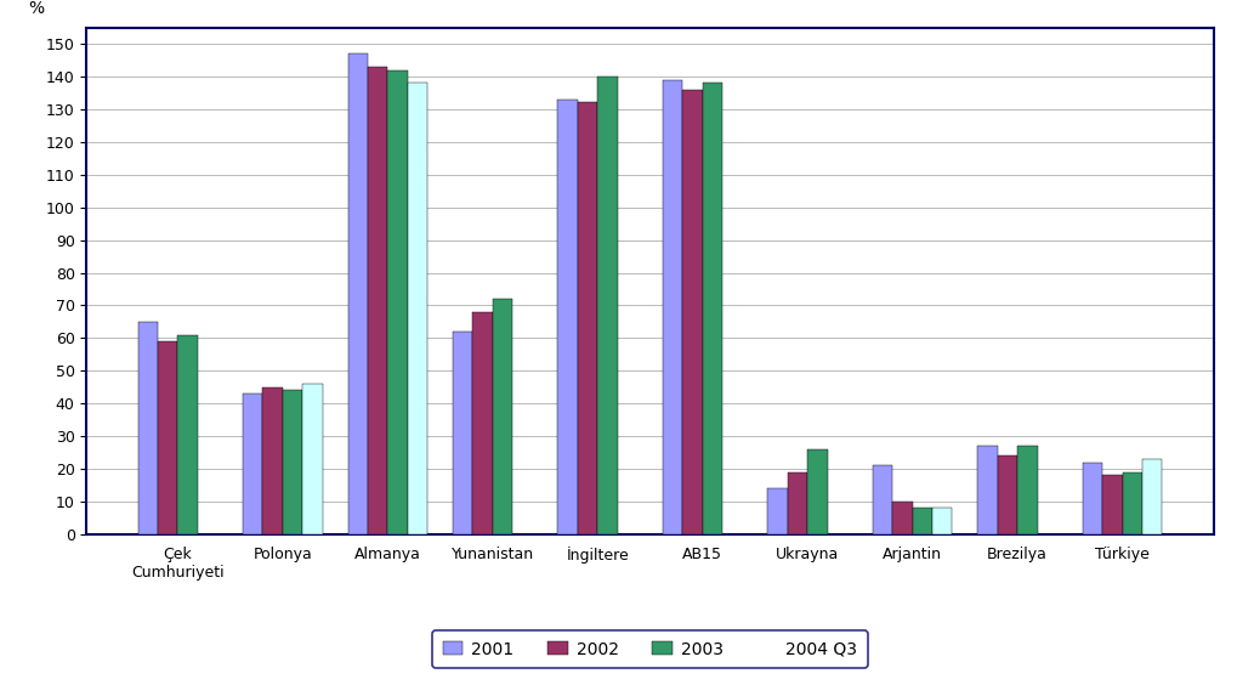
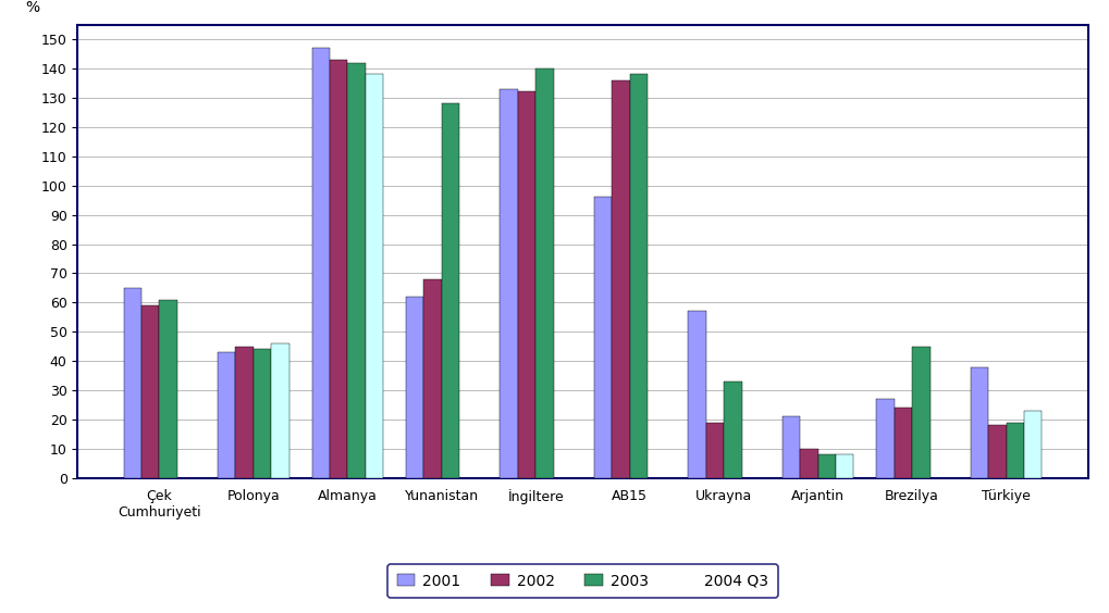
2003/Yunanistan: 72 -> 128
2001/AB15: 139 -> 96
2001/Ukrayna: 14 -> 57
2003/Ukrayna: 26 -> 33
2003/Brezilya: 27 -> 45
2001/Türkiye: 22 -> 38
